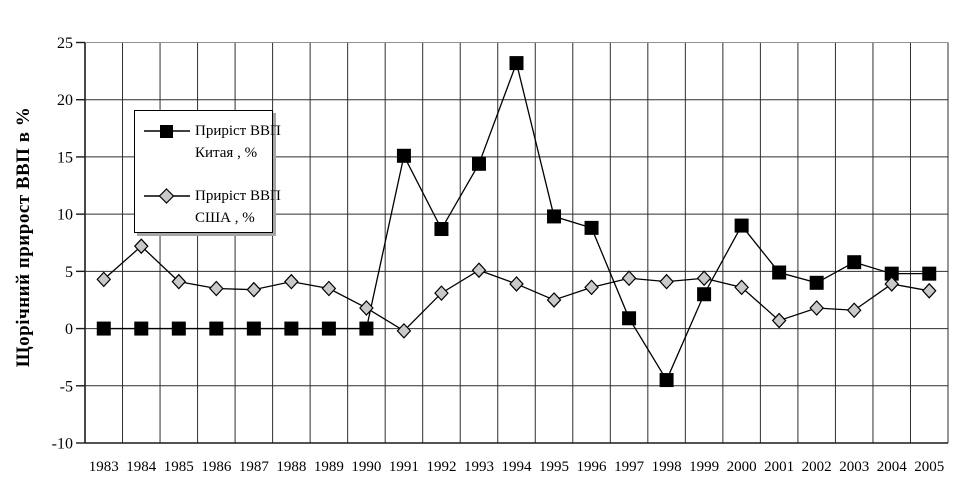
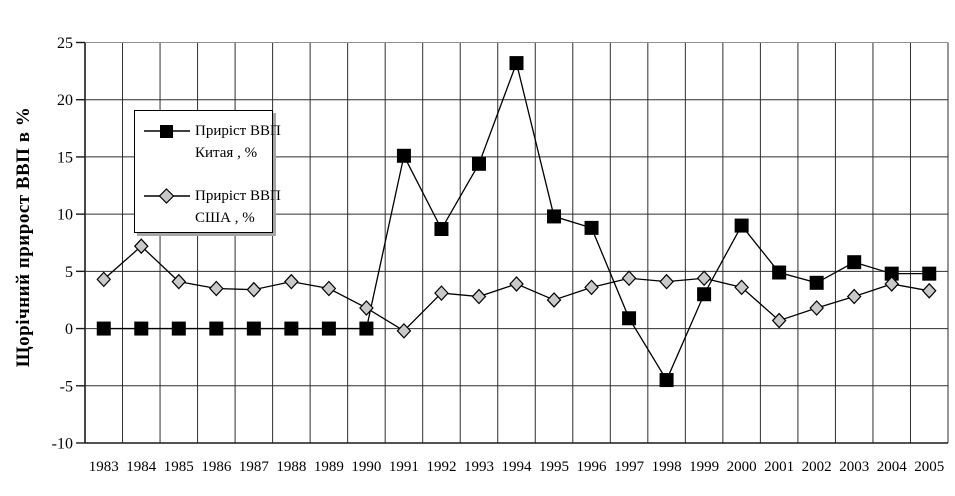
Приріст ВВП США , %/1993: 5.1 -> 2.8
Приріст ВВП США , %/2003: 1.6 -> 2.8
